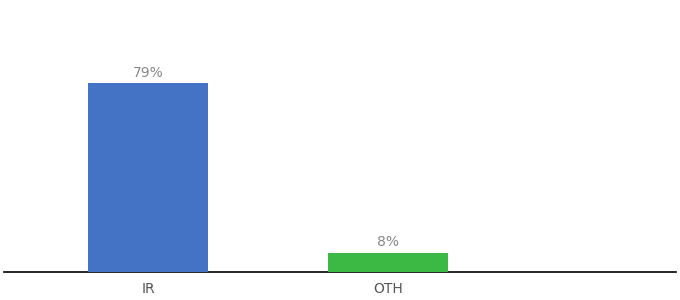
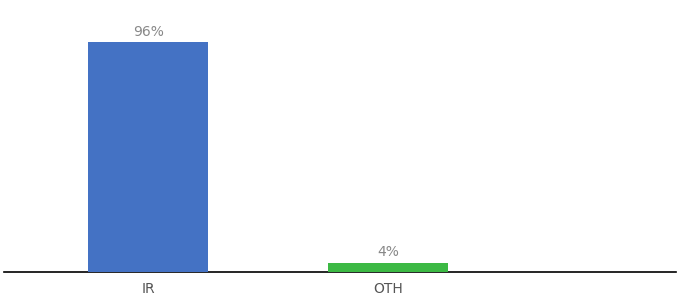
IR: 79% -> 96%
OTH: 8% -> 4%
